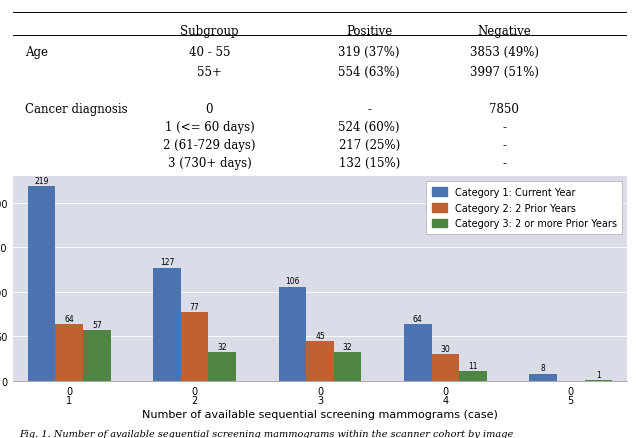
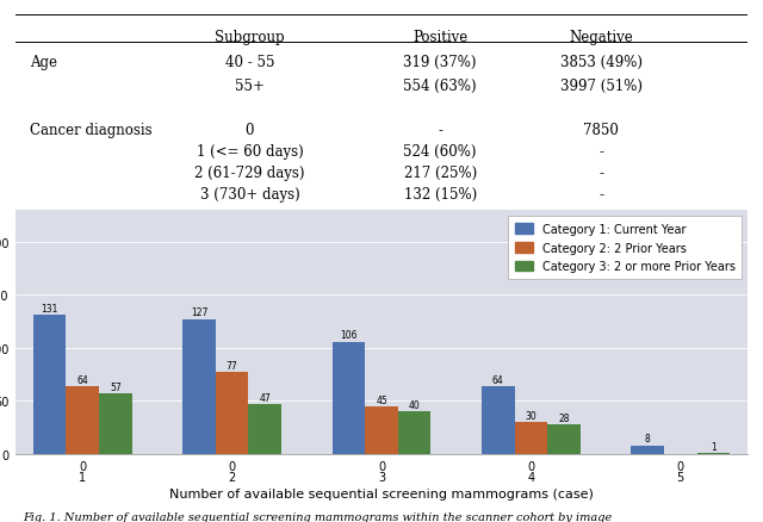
Category 1: Current Year/0 1: 219 -> 131
Category 3: 2 or more Prior Years/0 2: 32 -> 47
Category 3: 2 or more Prior Years/0 3: 32 -> 40
Category 3: 2 or more Prior Years/0 4: 11 -> 28
